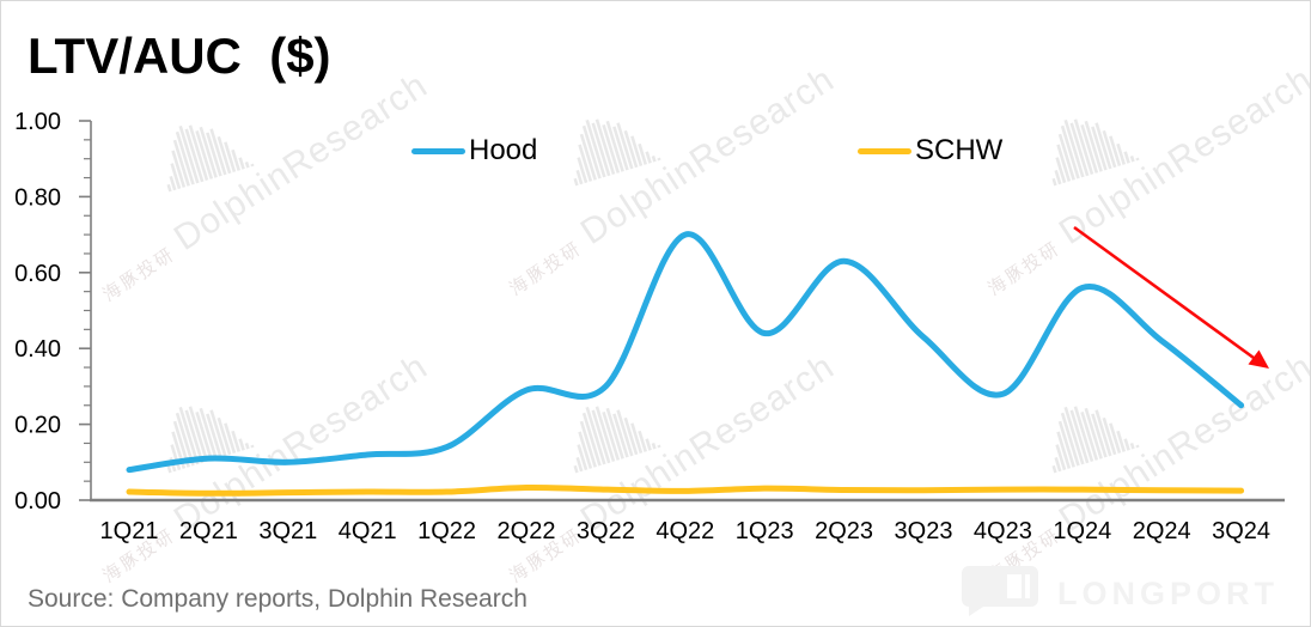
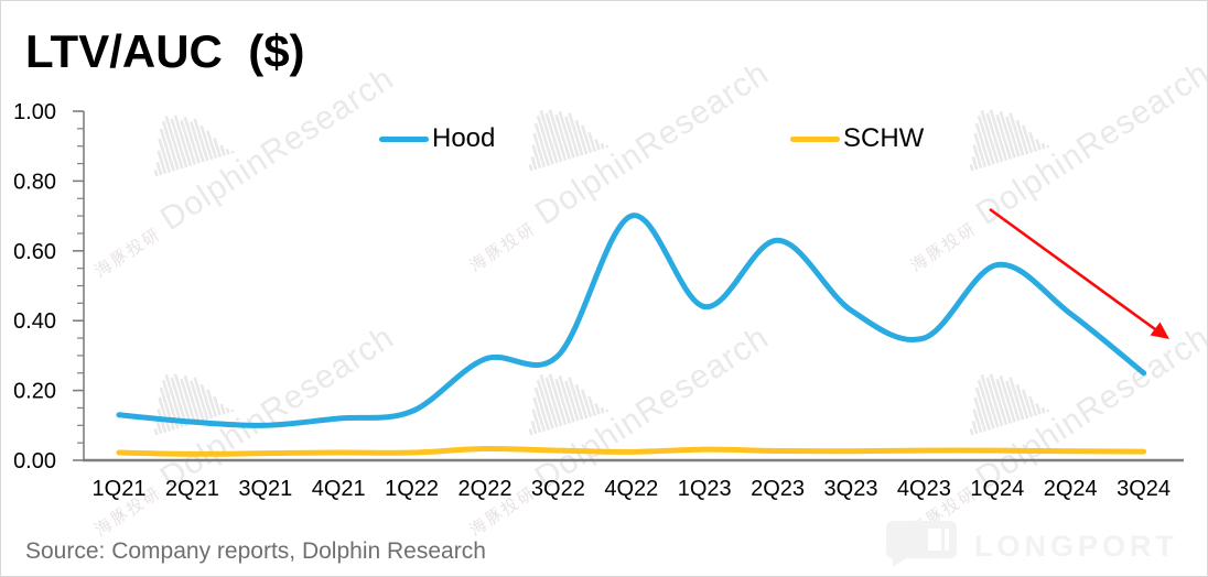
Hood/1Q21: 0.08 -> 0.13
Hood/4Q23: 0.28 -> 0.35
